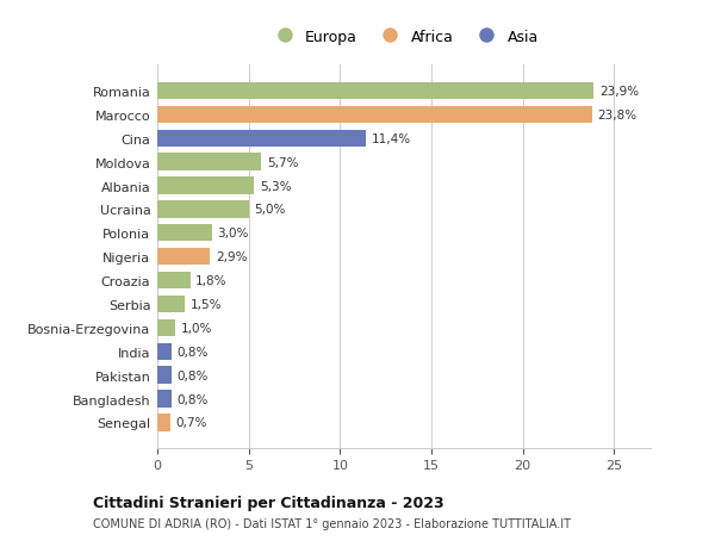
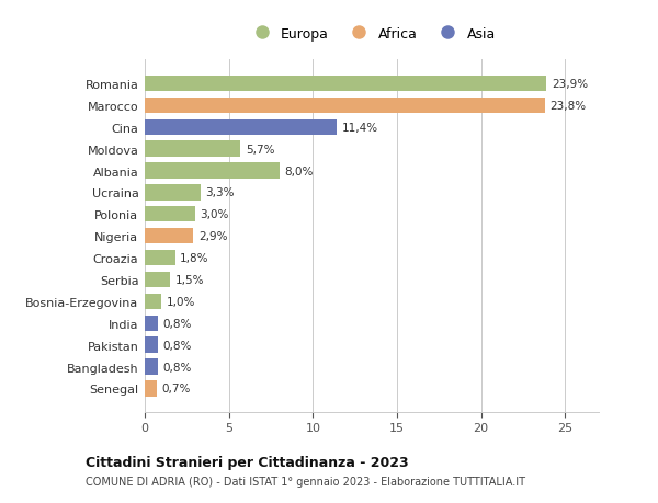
Albania: 5,3% -> 8,0%
Ucraina: 5,0% -> 3,3%
